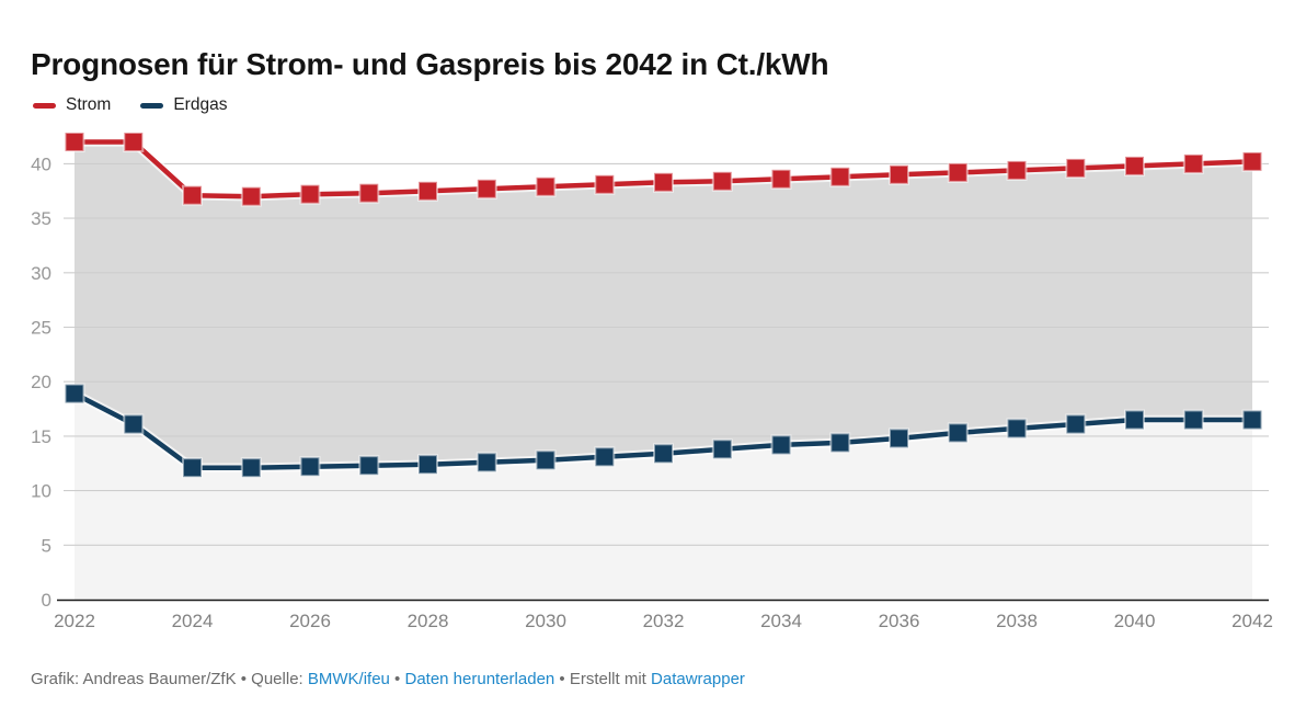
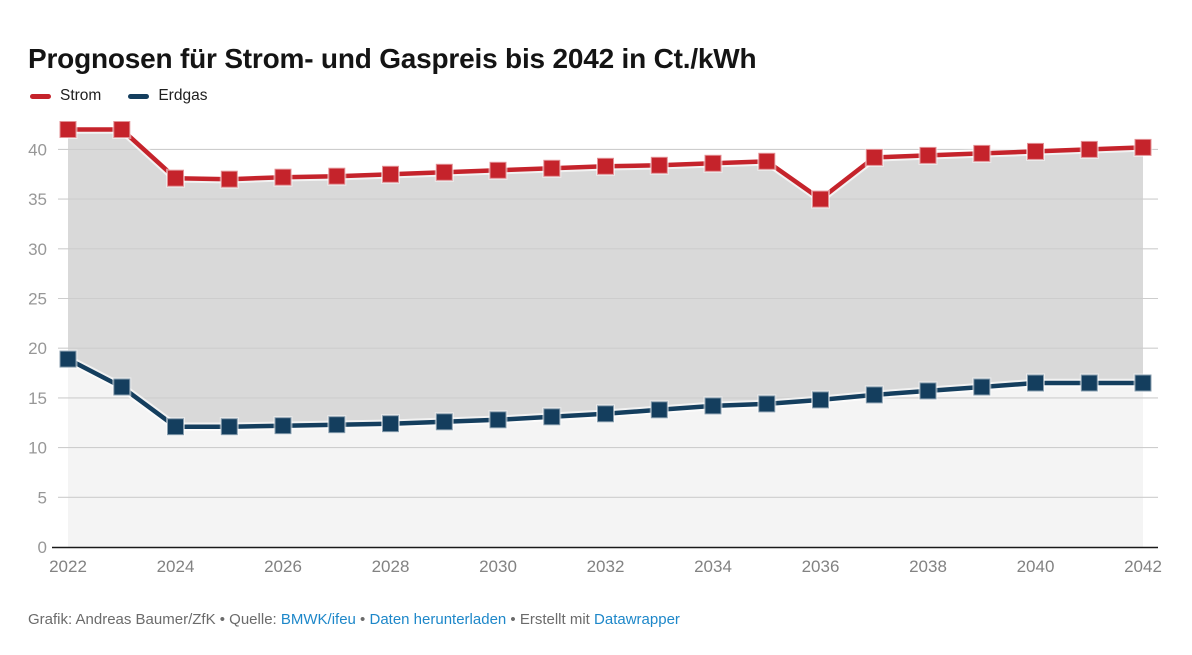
Strom/2036: 39 -> 35
